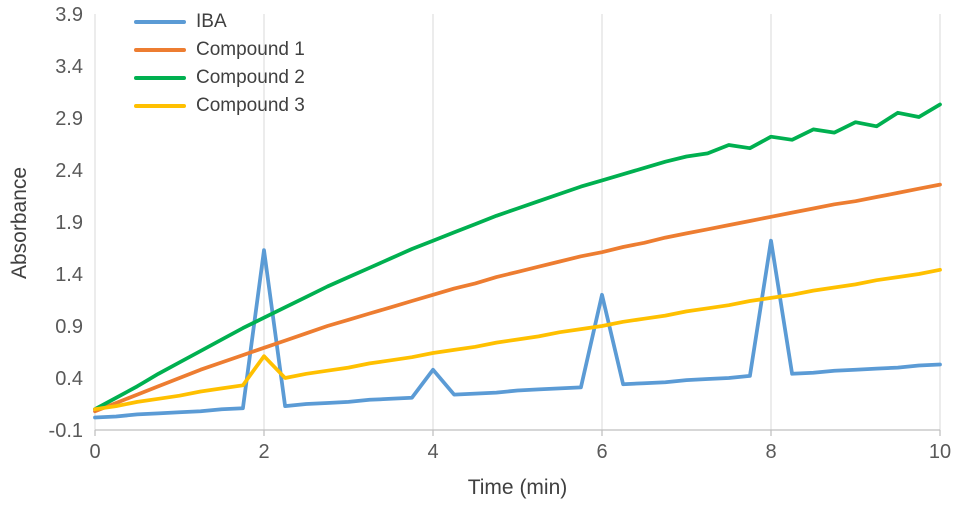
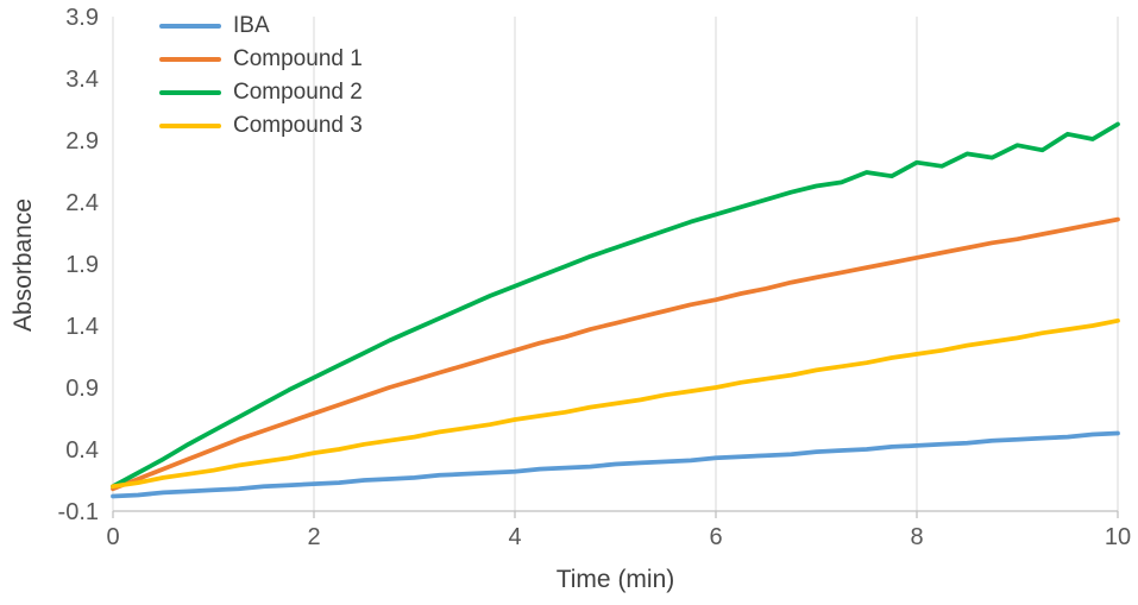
IBA/2: 1.63 -> 0.12
Compound 3/2: 0.61 -> 0.37
IBA/4: 0.48 -> 0.22
IBA/6: 1.20 -> 0.33
IBA/8: 1.72 -> 0.43
